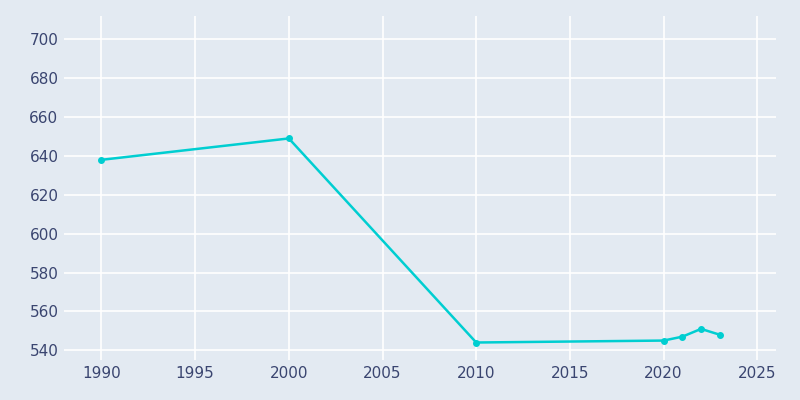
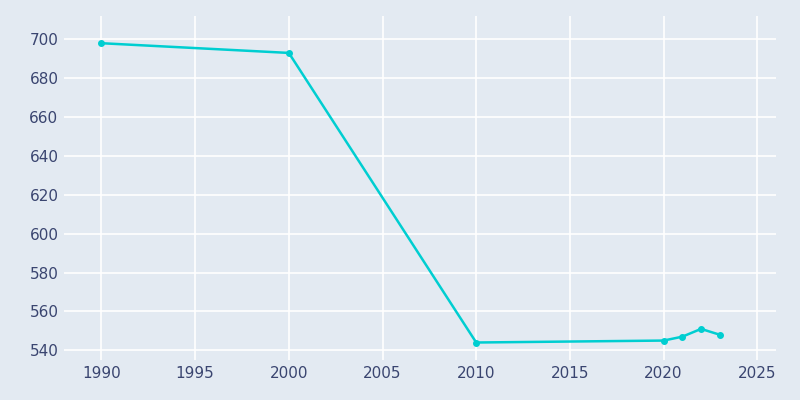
1990: 638 -> 698
2000: 649 -> 693
